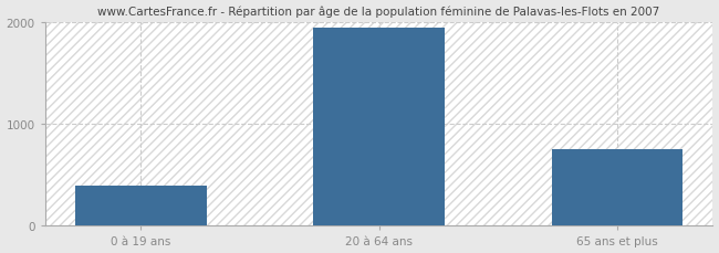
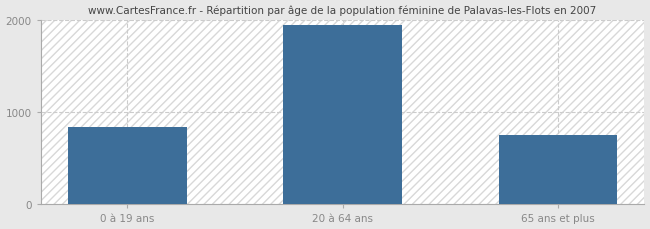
0 à 19 ans: 400 -> 840
